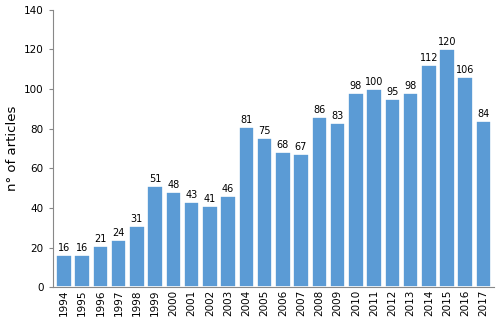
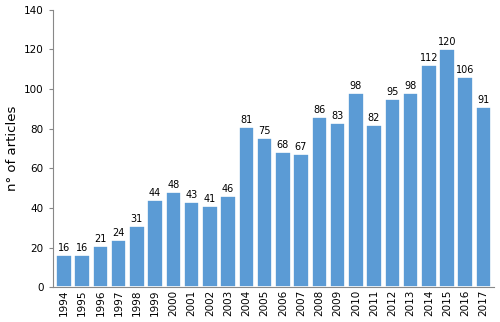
1999: 51 -> 44
2011: 100 -> 82
2017: 84 -> 91
